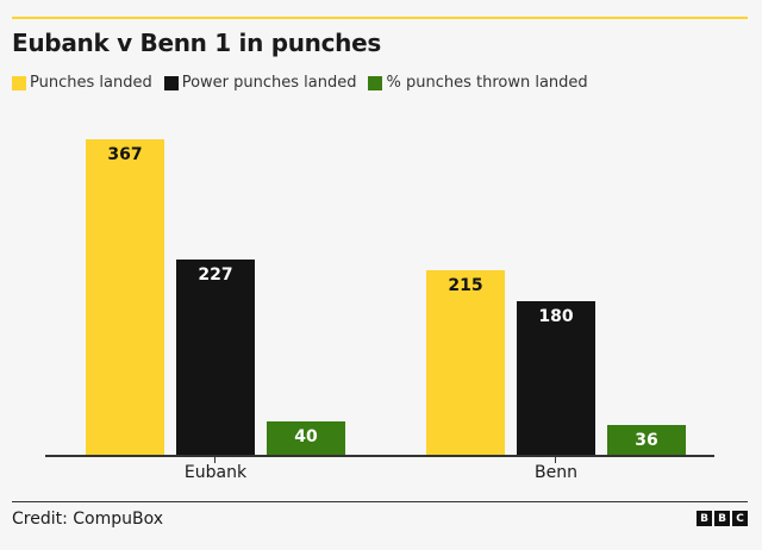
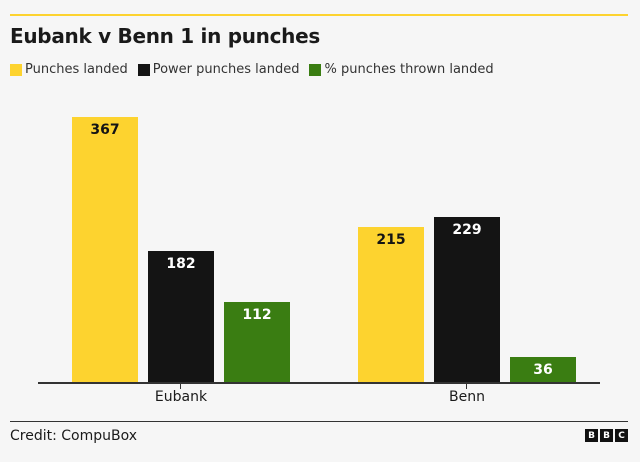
Power punches landed/Eubank: 227 -> 182
% punches thrown landed/Eubank: 40 -> 112
Power punches landed/Benn: 180 -> 229
